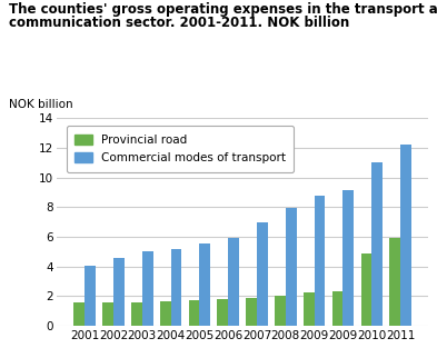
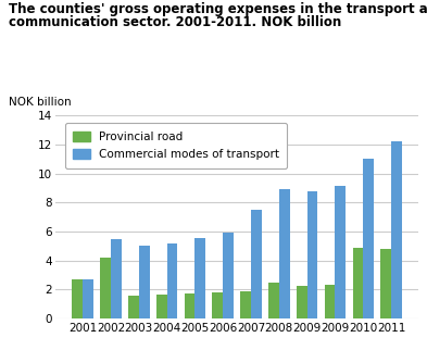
Provincial road/2001: 1.6 -> 2.7
Commercial modes of transport/2001: 4.0 -> 2.7
Provincial road/2002: 1.6 -> 4.2
Commercial modes of transport/2002: 4.5 -> 5.5
Commercial modes of transport/2007: 7.0 -> 7.5
Provincial road/2008: 2.0 -> 2.5
Commercial modes of transport/2008: 8.0 -> 8.9
Provincial road/2011: 6.0 -> 4.8
